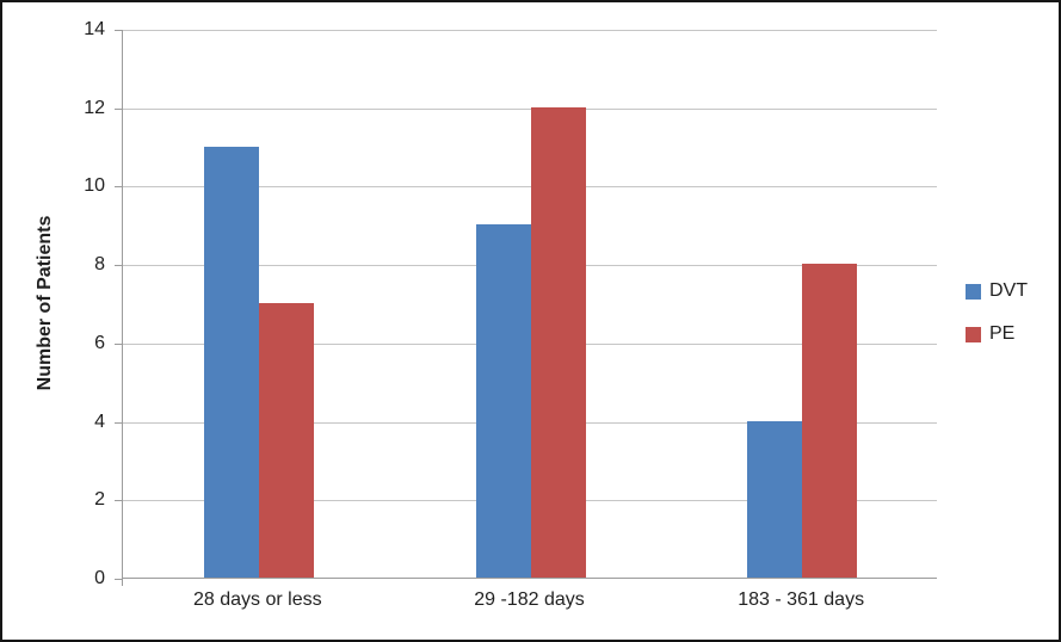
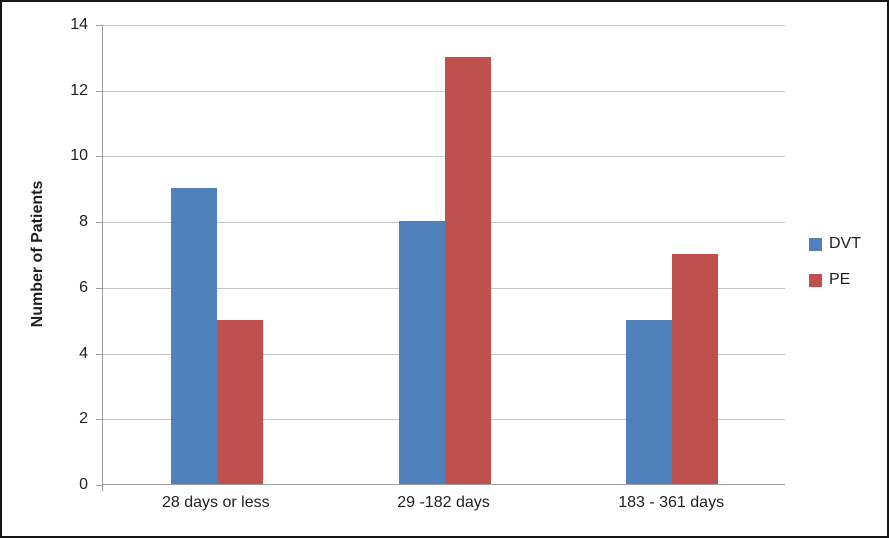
DVT/28 days or less: 11 -> 9
PE/28 days or less: 7 -> 5
DVT/29 -182 days: 9 -> 8
PE/29 -182 days: 12 -> 13
DVT/183 - 361 days: 4 -> 5
PE/183 - 361 days: 8 -> 7
